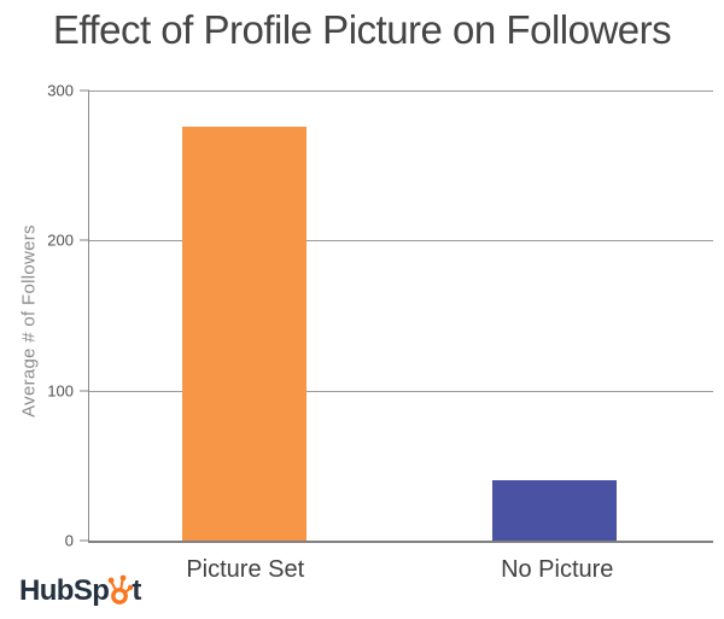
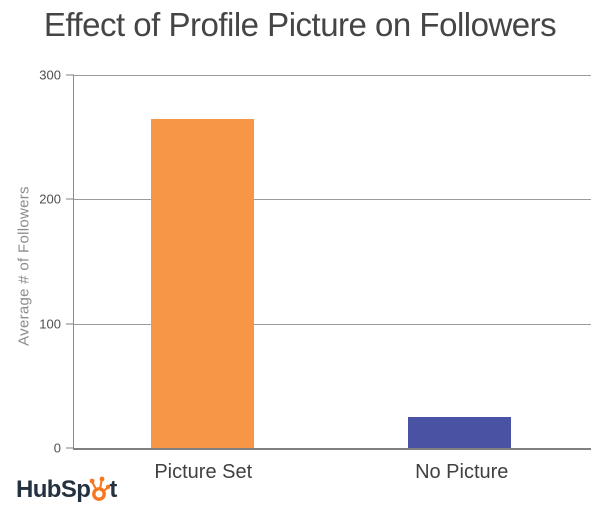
Picture Set: 276 -> 265
No Picture: 40 -> 25
